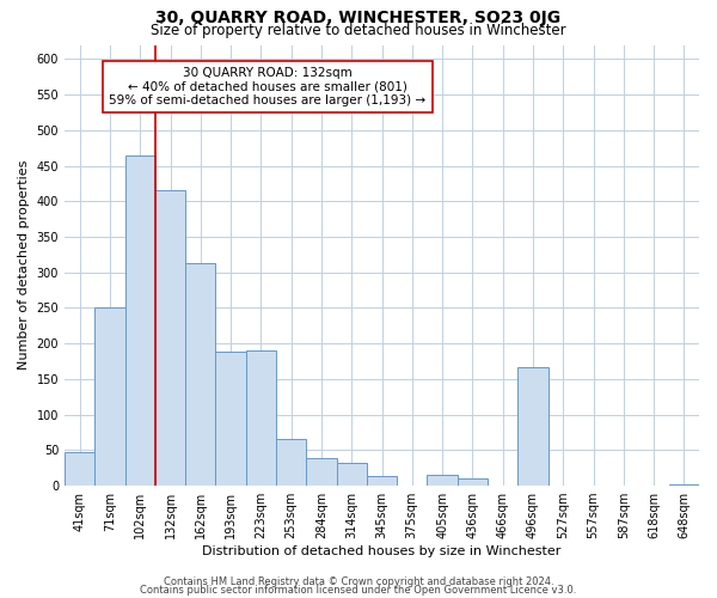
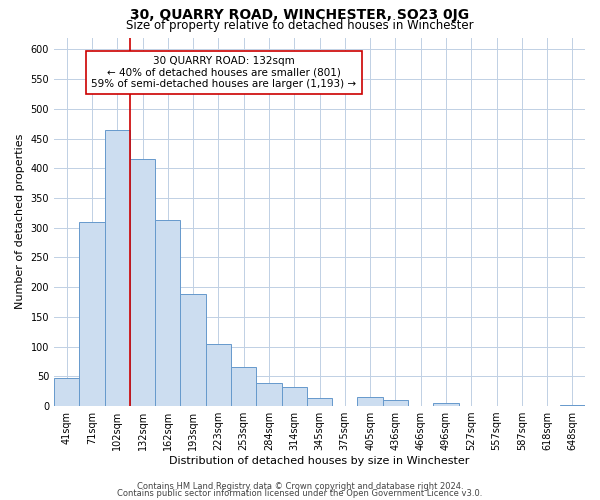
71sqm: 250 -> 310
223sqm: 190 -> 105
496sqm: 166 -> 5
